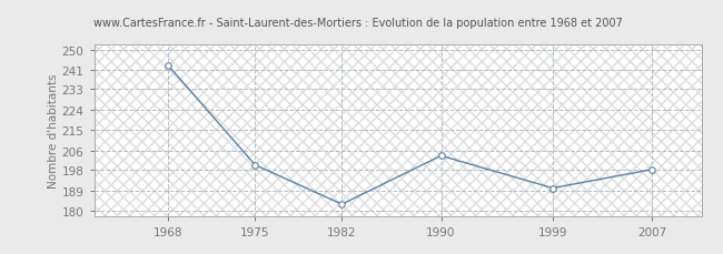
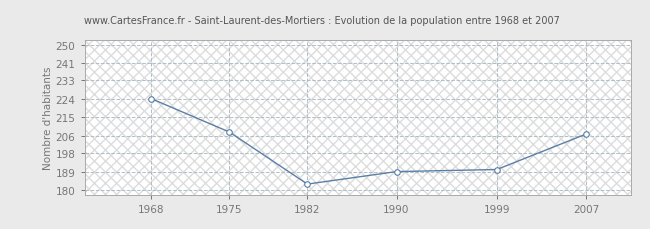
1968: 243 -> 224
1975: 200 -> 208
1990: 204 -> 189
2007: 198 -> 207
